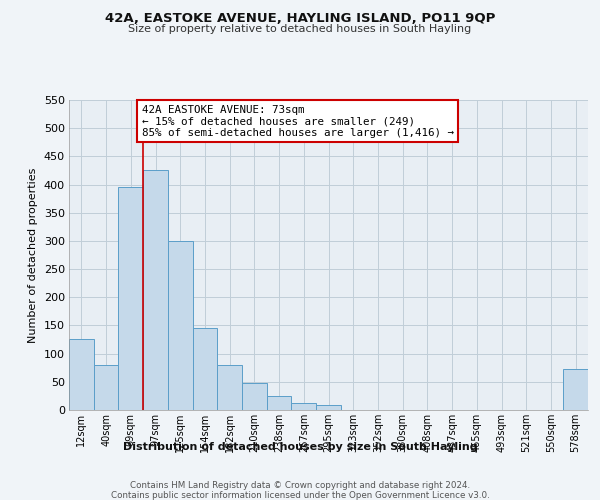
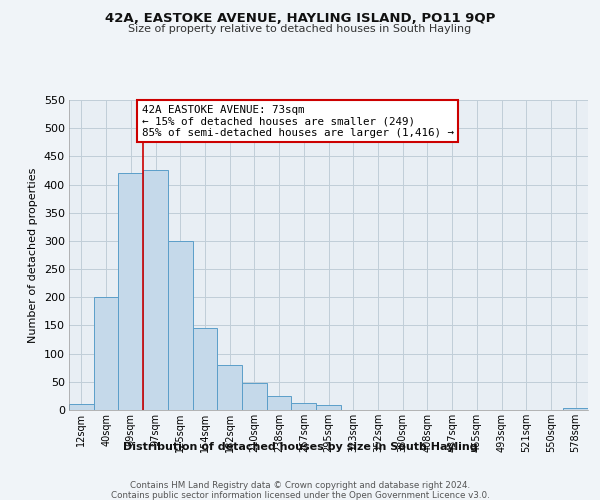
12sqm: 126 -> 10
40sqm: 80 -> 200
69sqm: 396 -> 420
578sqm: 72 -> 3
